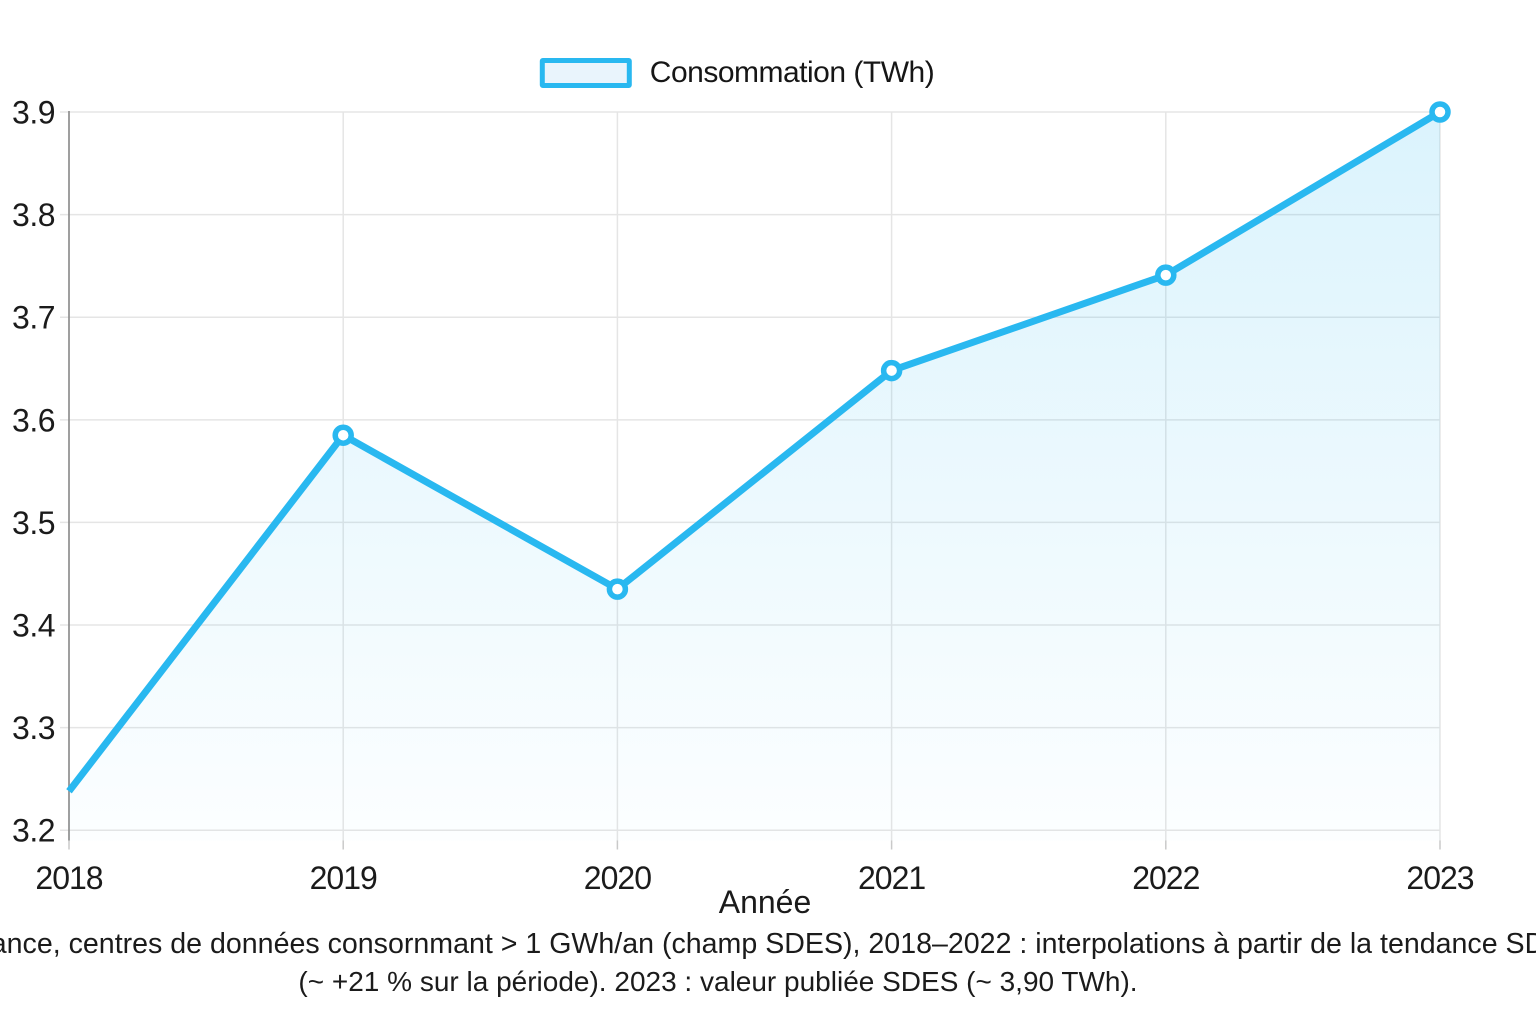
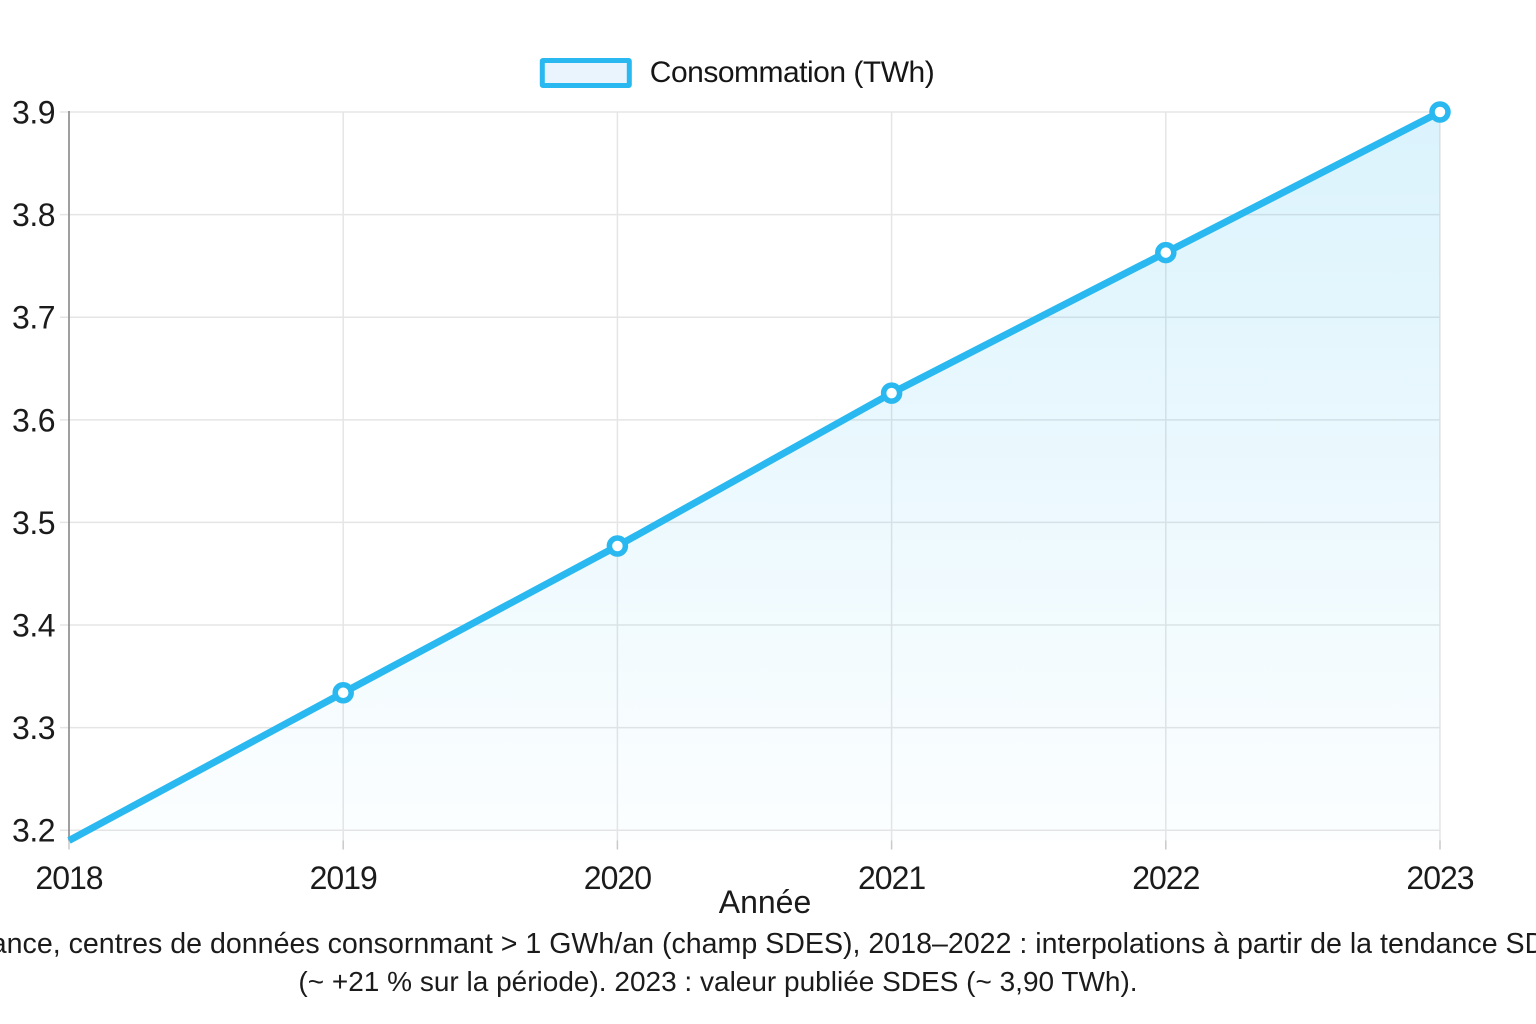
2018: 3.238 -> 3.190
2019: 3.585 -> 3.334
2020: 3.435 -> 3.477
2021: 3.648 -> 3.626
2022: 3.741 -> 3.763
